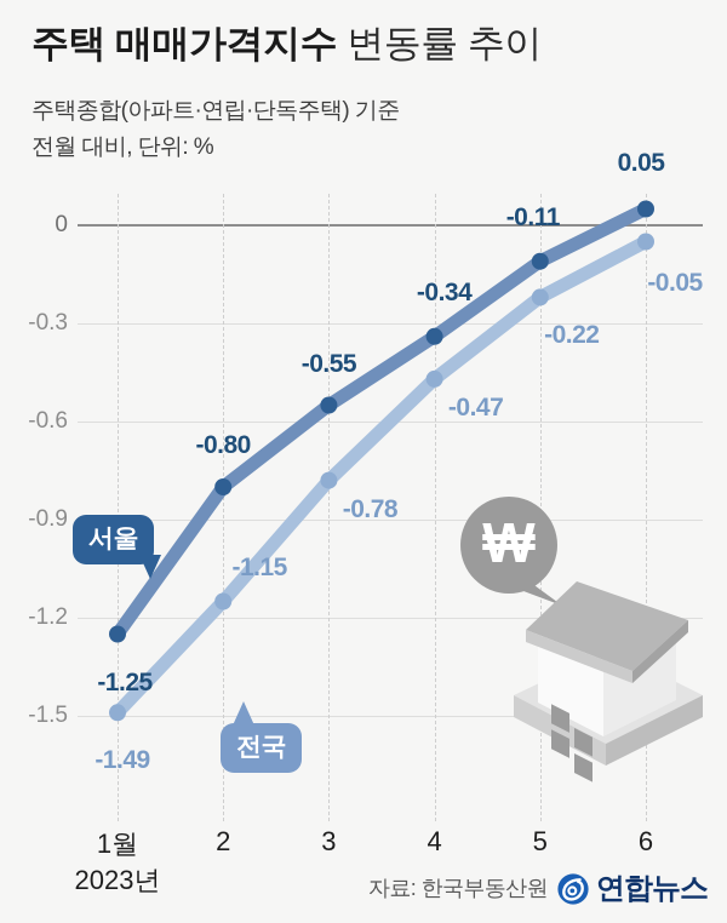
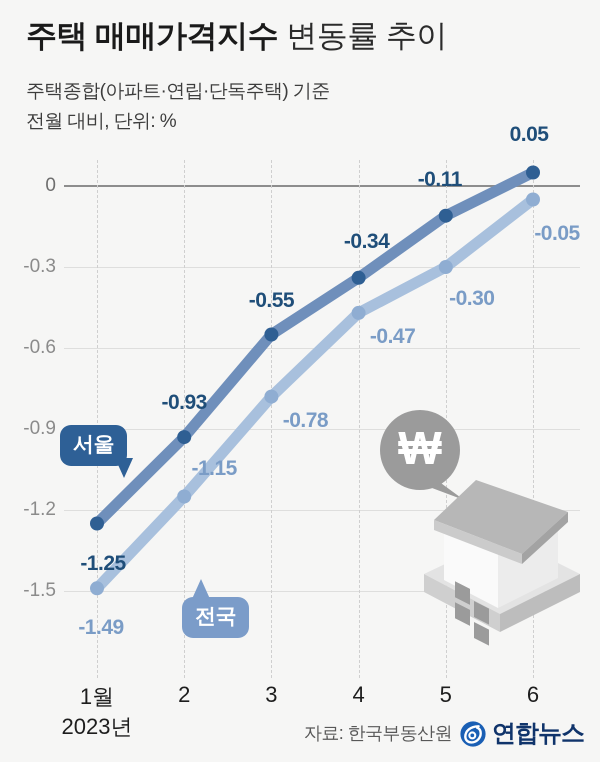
서울/2: -0.80 -> -0.93
전국/5: -0.22 -> -0.30
